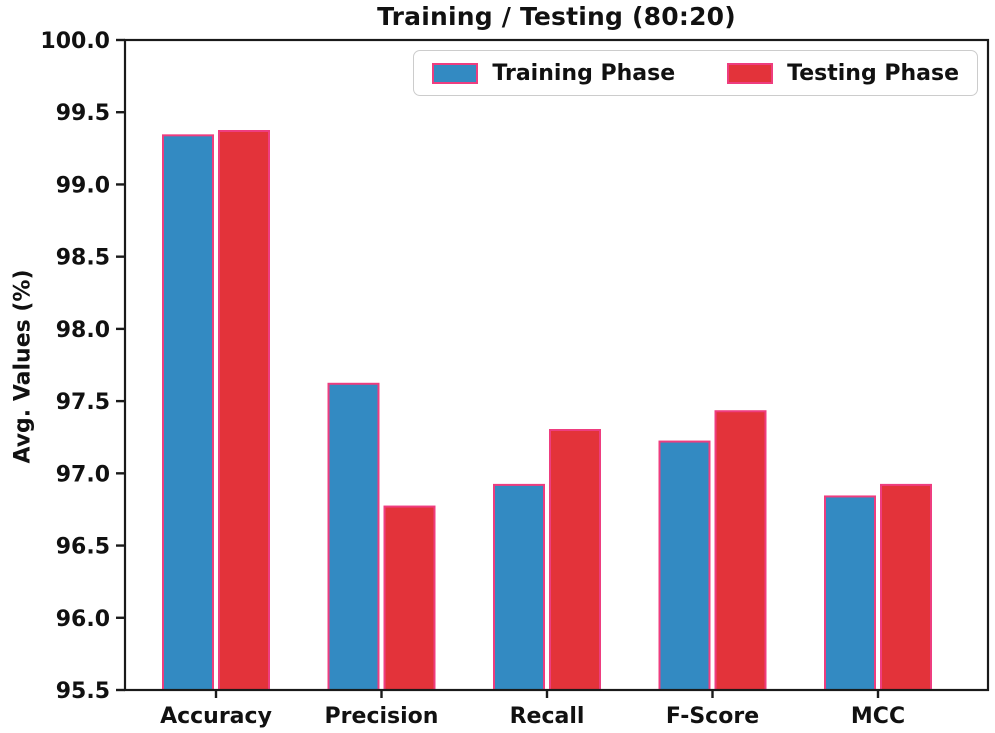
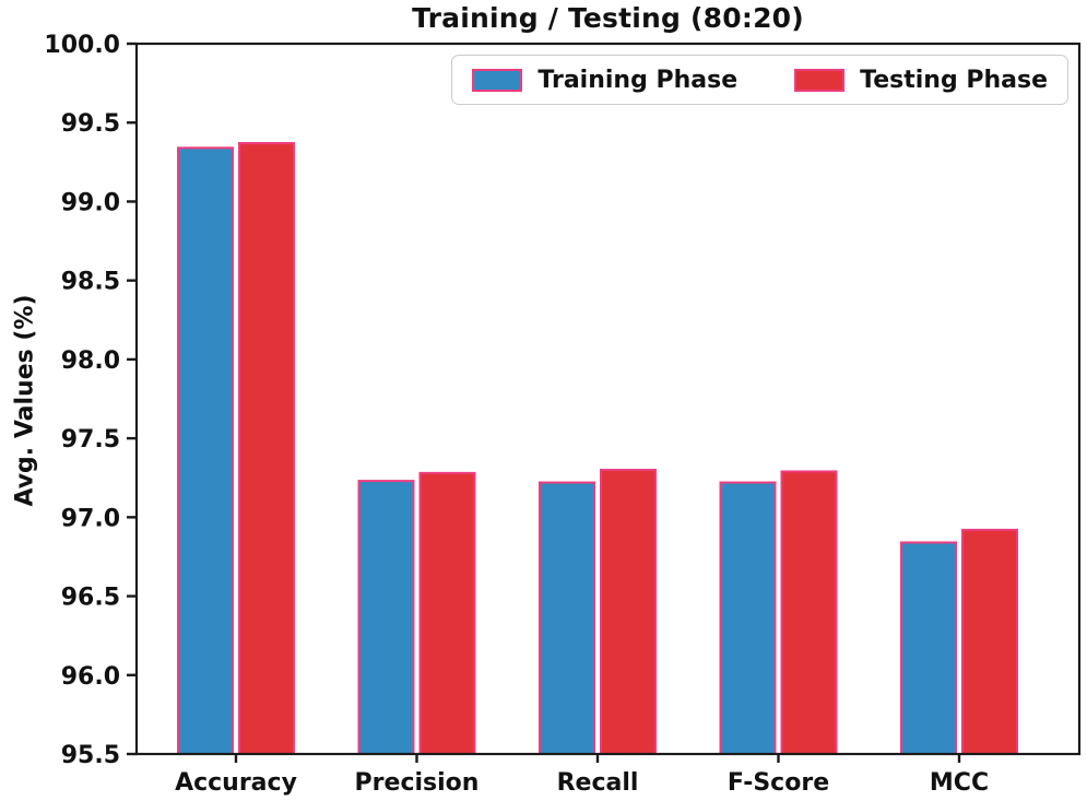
Training Phase/Precision: 97.62 -> 97.23
Testing Phase/Precision: 96.77 -> 97.28
Training Phase/Recall: 96.92 -> 97.22
Testing Phase/F-Score: 97.43 -> 97.29
